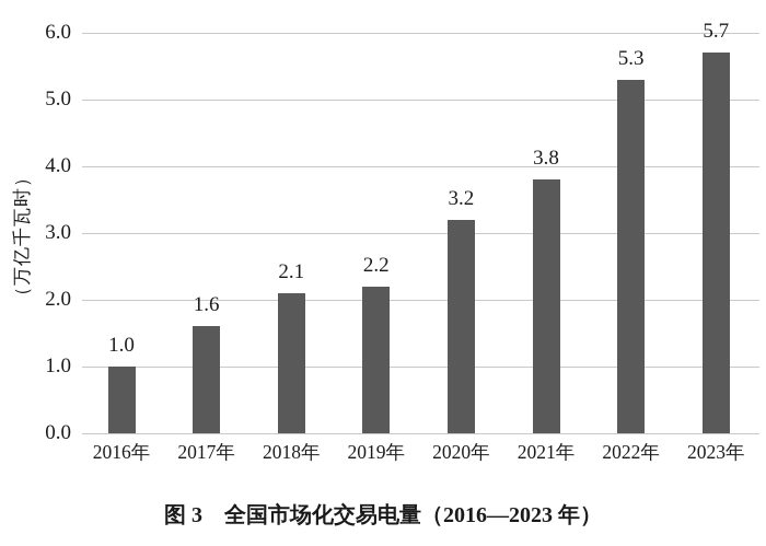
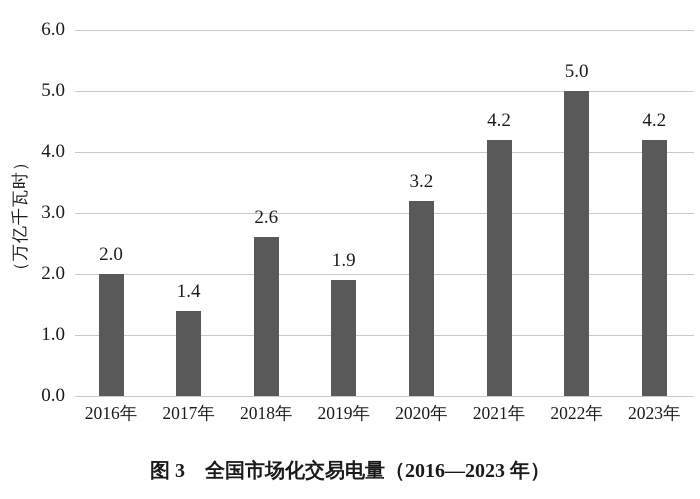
2016年: 1.0 -> 2.0
2017年: 1.6 -> 1.4
2018年: 2.1 -> 2.6
2019年: 2.2 -> 1.9
2021年: 3.8 -> 4.2
2022年: 5.3 -> 5.0
2023年: 5.7 -> 4.2
